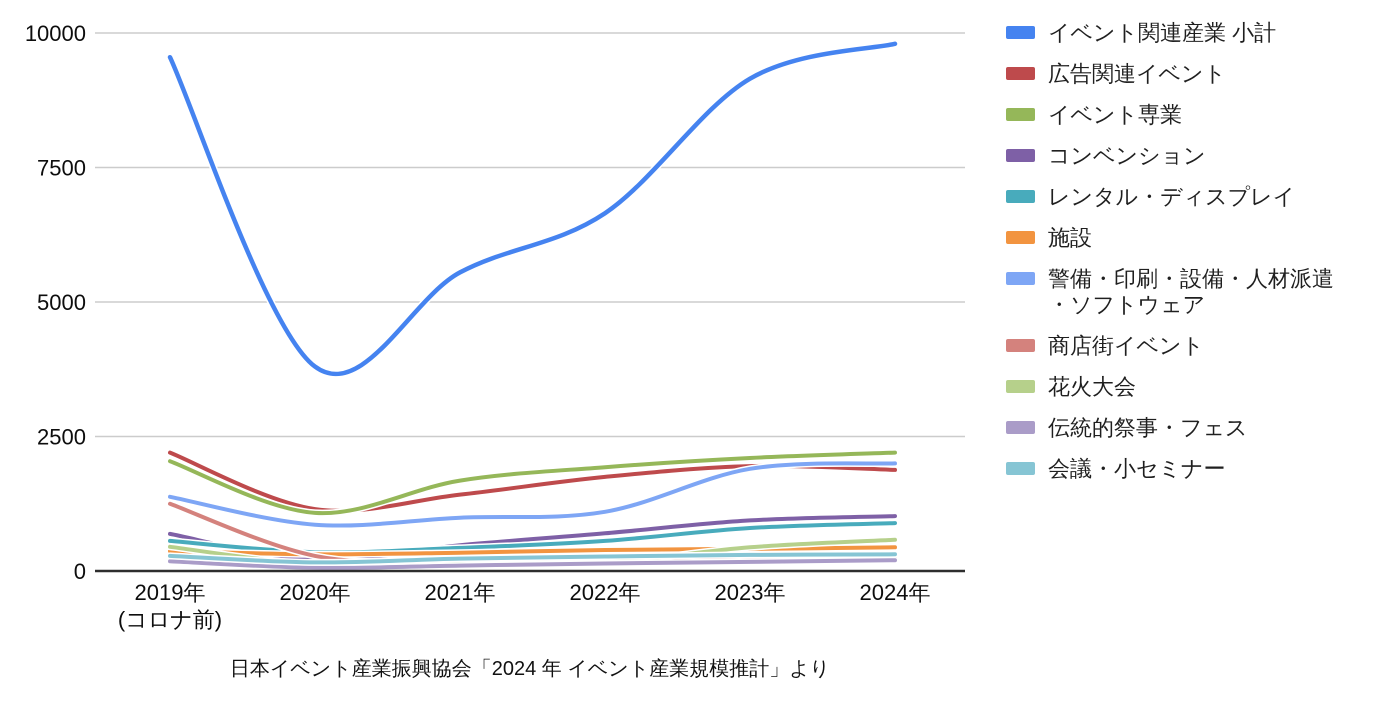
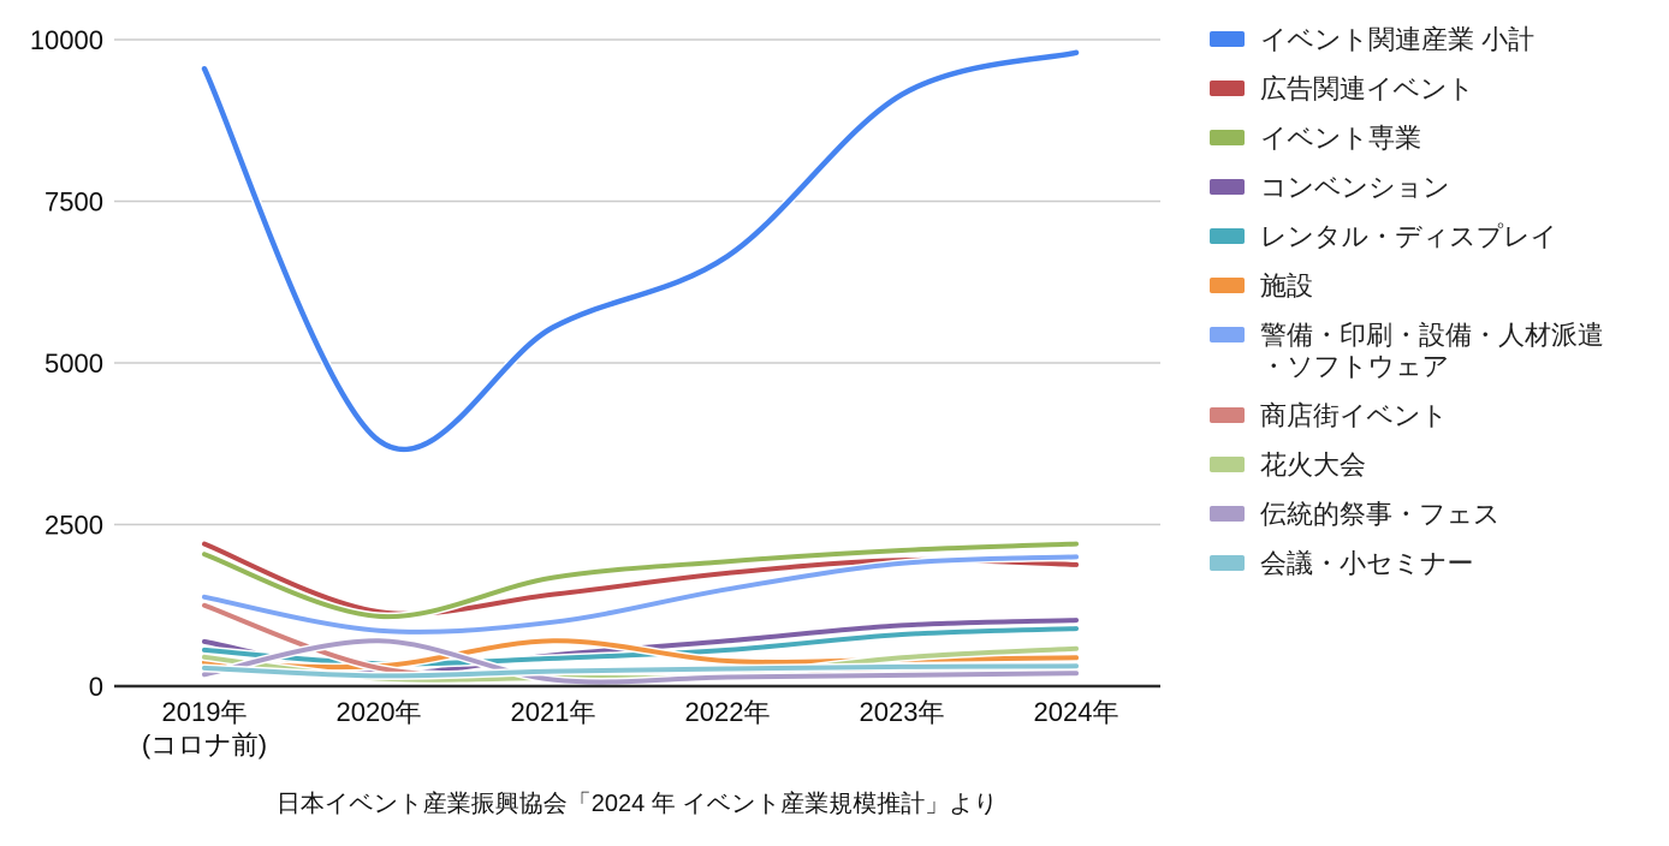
伝統的祭事・フェス/2020年: 100 -> 700
施設/2021年: 300 -> 700
警備・印刷・設備・人材派遣 ・ソフトウェア/2022年: 1100 -> 1500
